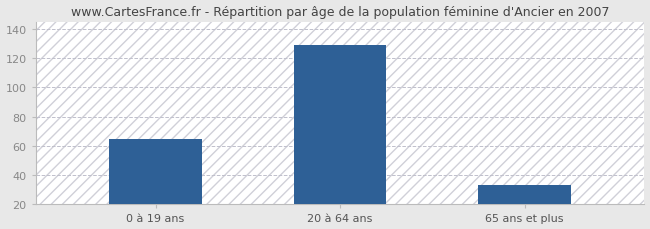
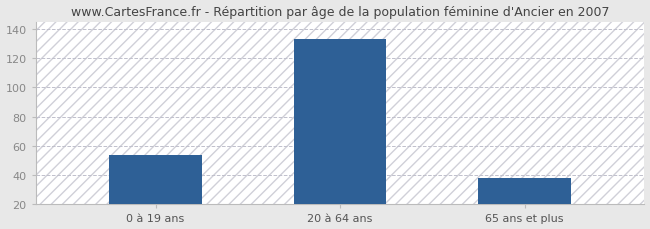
0 à 19 ans: 65 -> 54
20 à 64 ans: 129 -> 133
65 ans et plus: 33 -> 38
